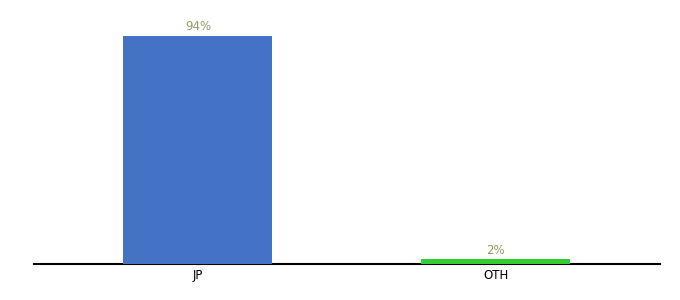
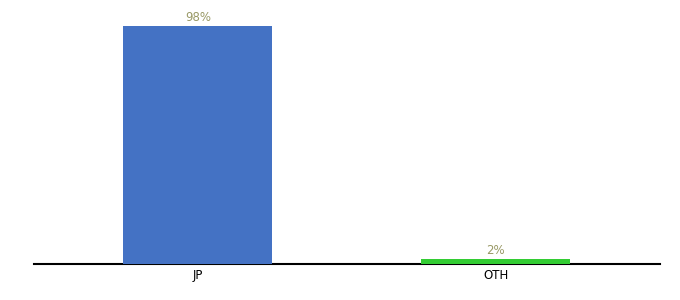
JP: 94% -> 98%
